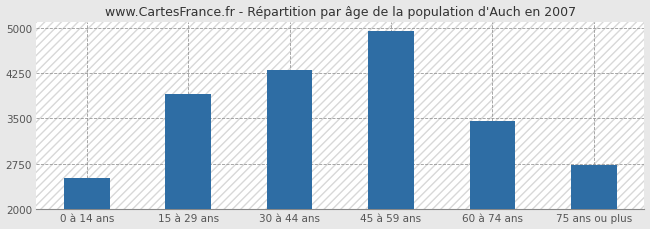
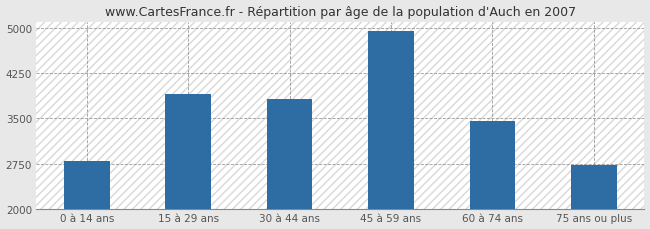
0 à 14 ans: 2520 -> 2800
30 à 44 ans: 4300 -> 3820
